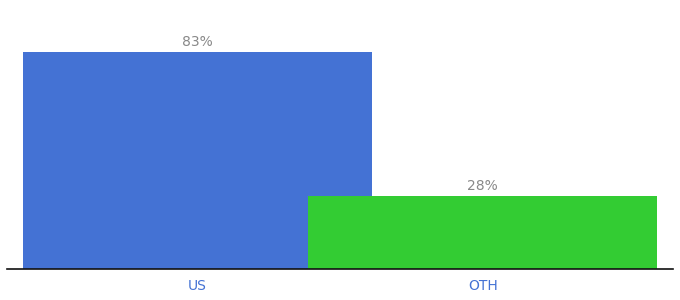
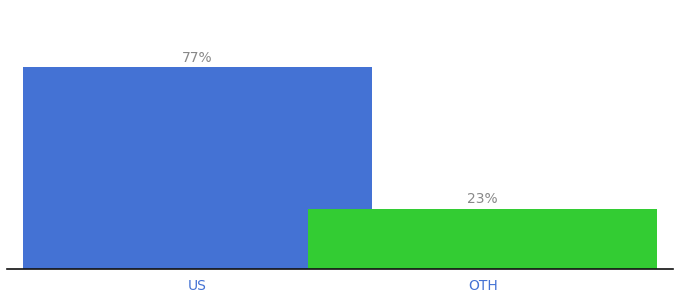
US: 83% -> 77%
OTH: 28% -> 23%
